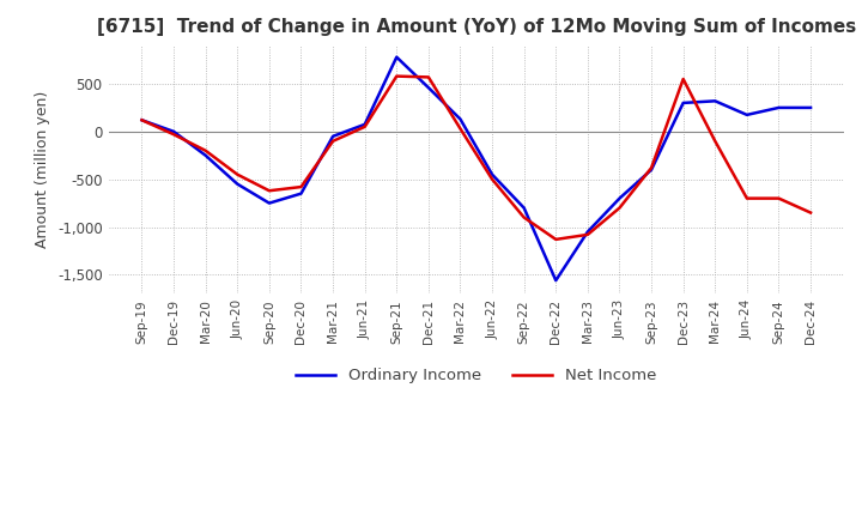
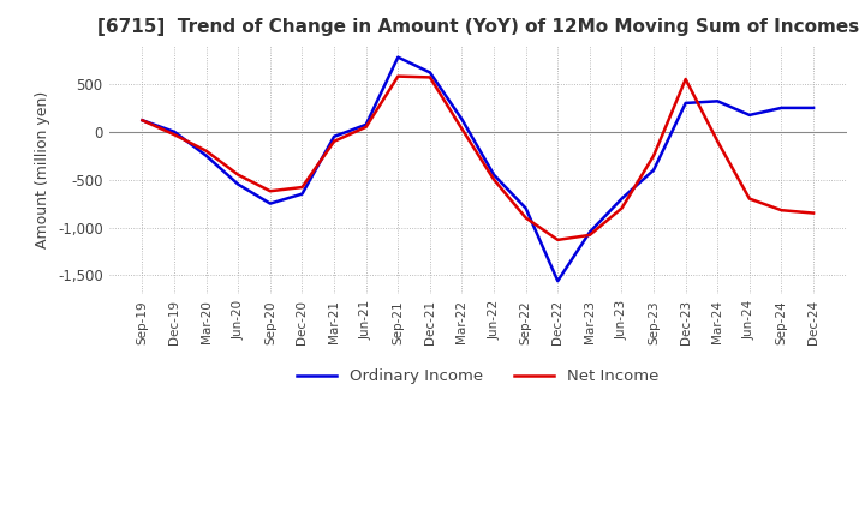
Ordinary Income/Dec-21: 460 -> 620
Net Income/Sep-23: -380 -> -250
Net Income/Sep-24: -700 -> -820
